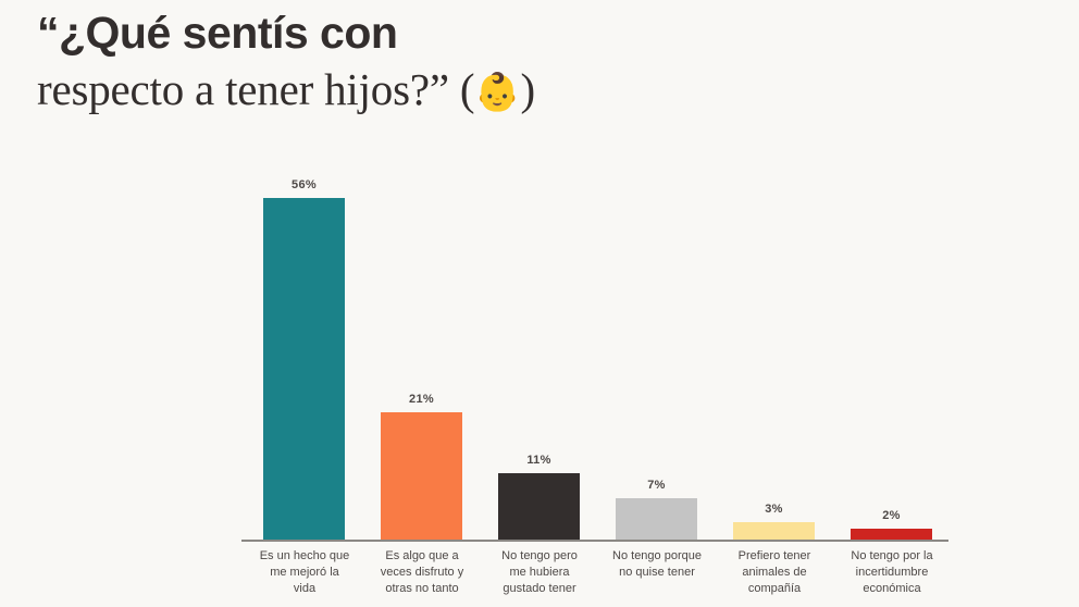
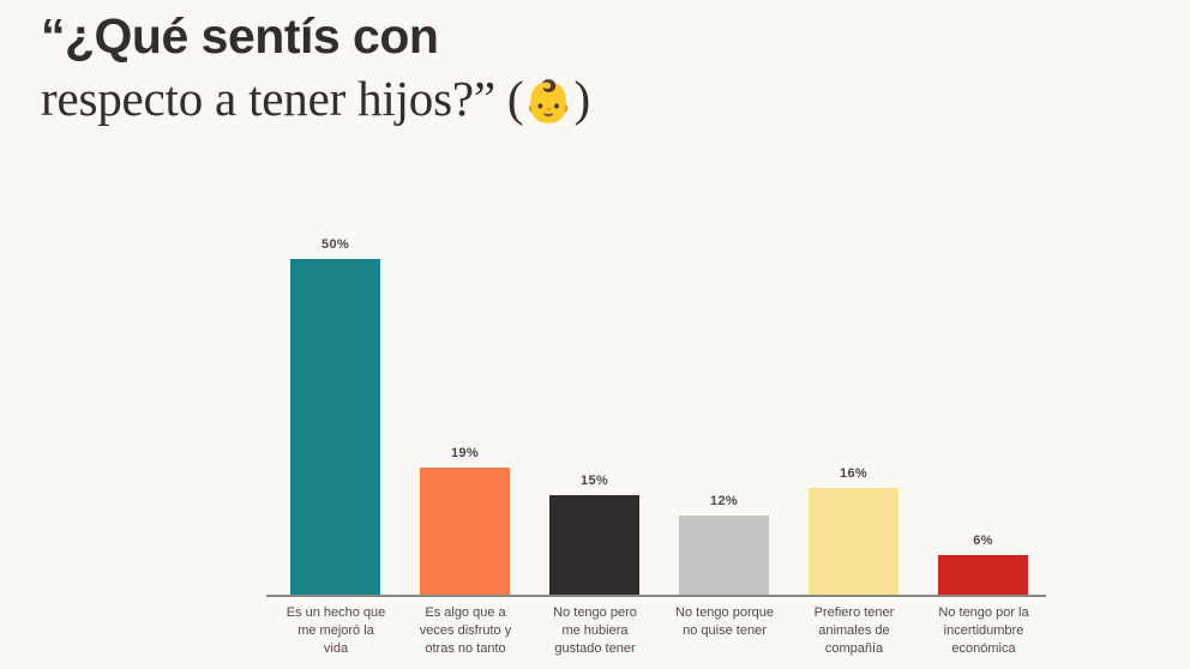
Es un hecho que me mejoró la vida: 56% -> 50%
Es algo que a veces disfruto y otras no tanto: 21% -> 19%
No tengo pero me hubiera gustado tener: 11% -> 15%
No tengo porque no quise tener: 7% -> 12%
Prefiero tener animales de compañía: 3% -> 16%
No tengo por la incertidumbre económica: 2% -> 6%
